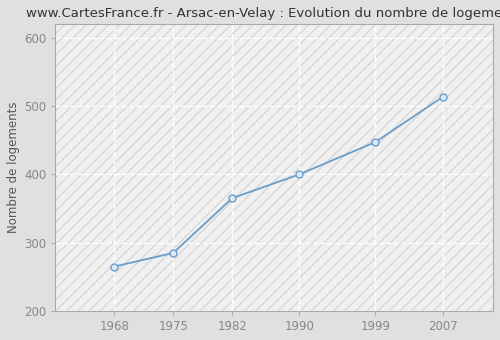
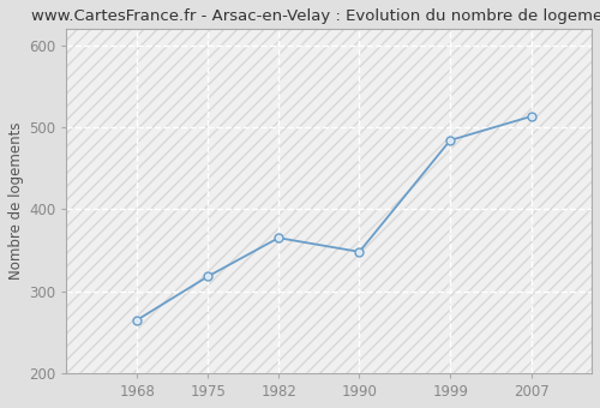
1975: 285 -> 318
1990: 400 -> 348
1999: 447 -> 484
